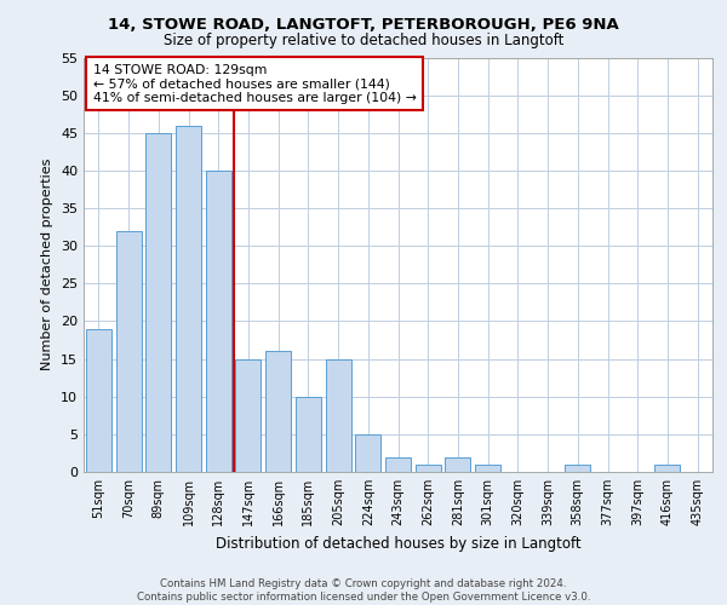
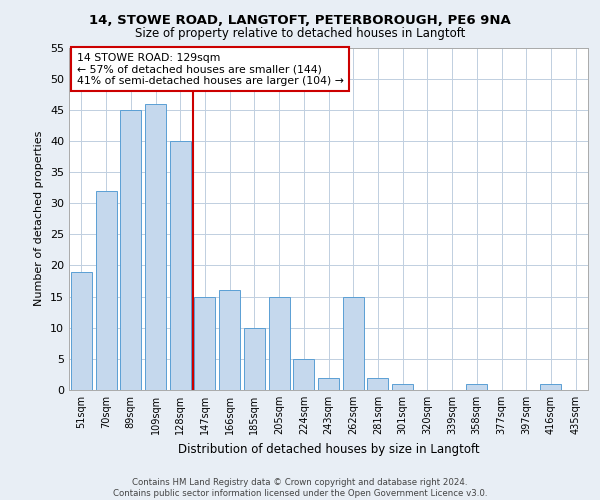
262sqm: 1 -> 15
